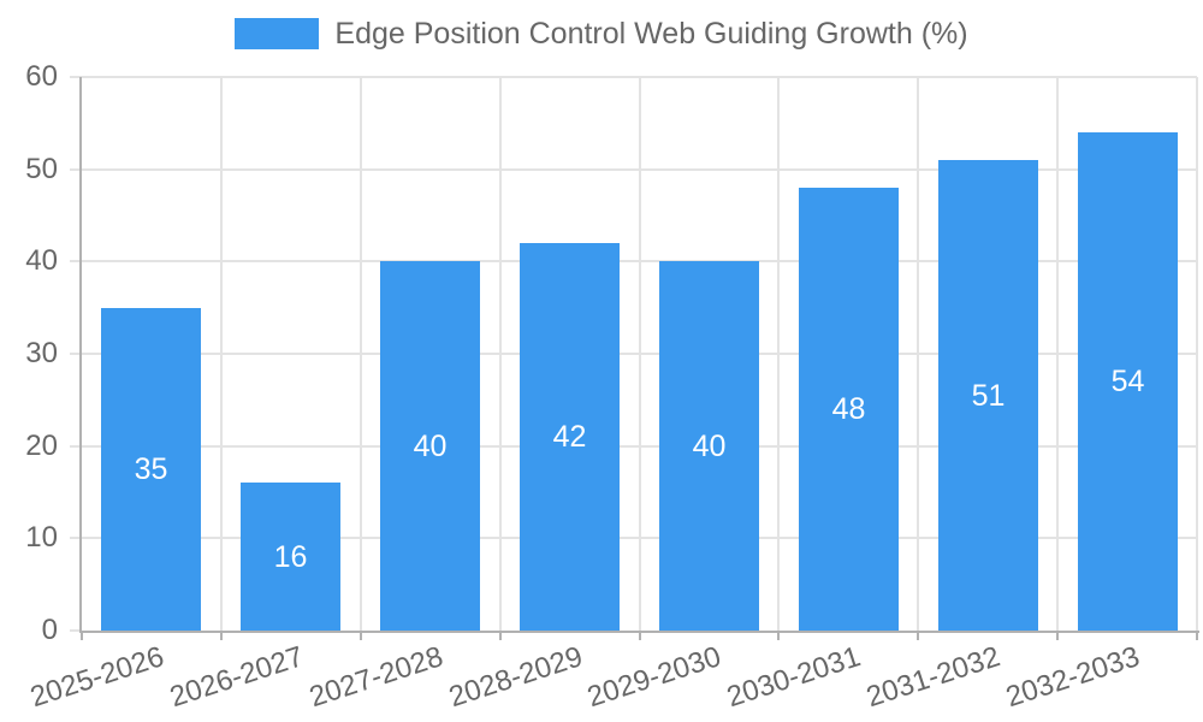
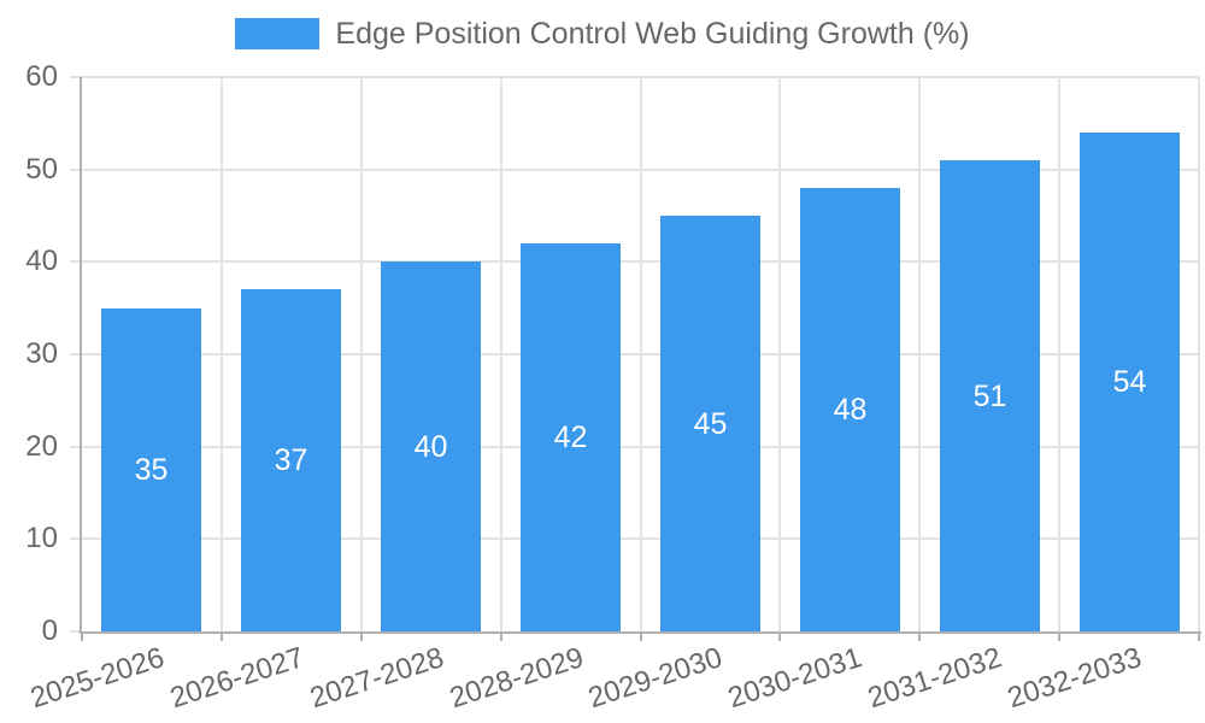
2026-2027: 16 -> 37
2029-2030: 40 -> 45
